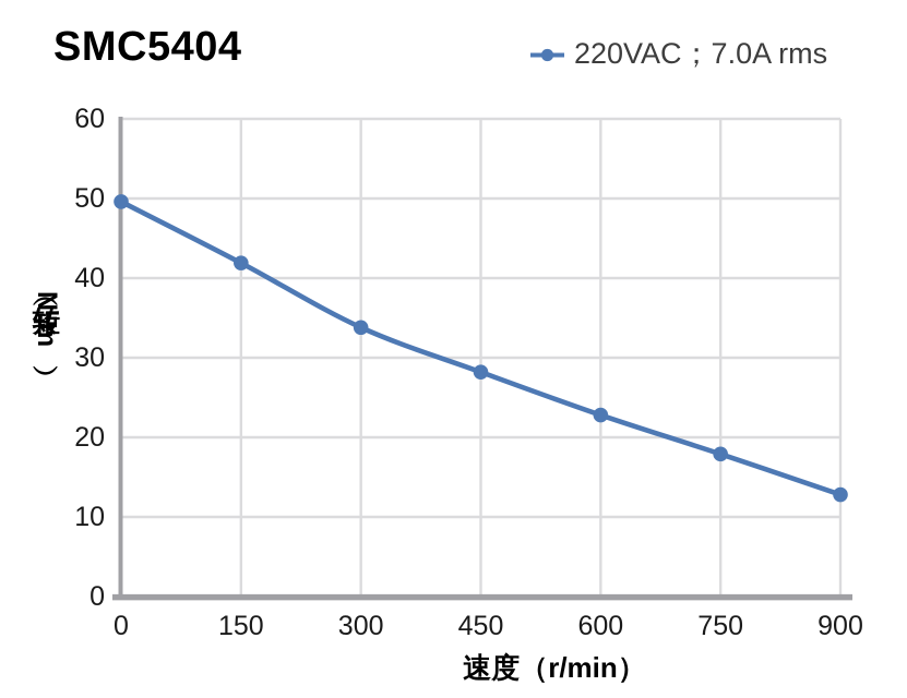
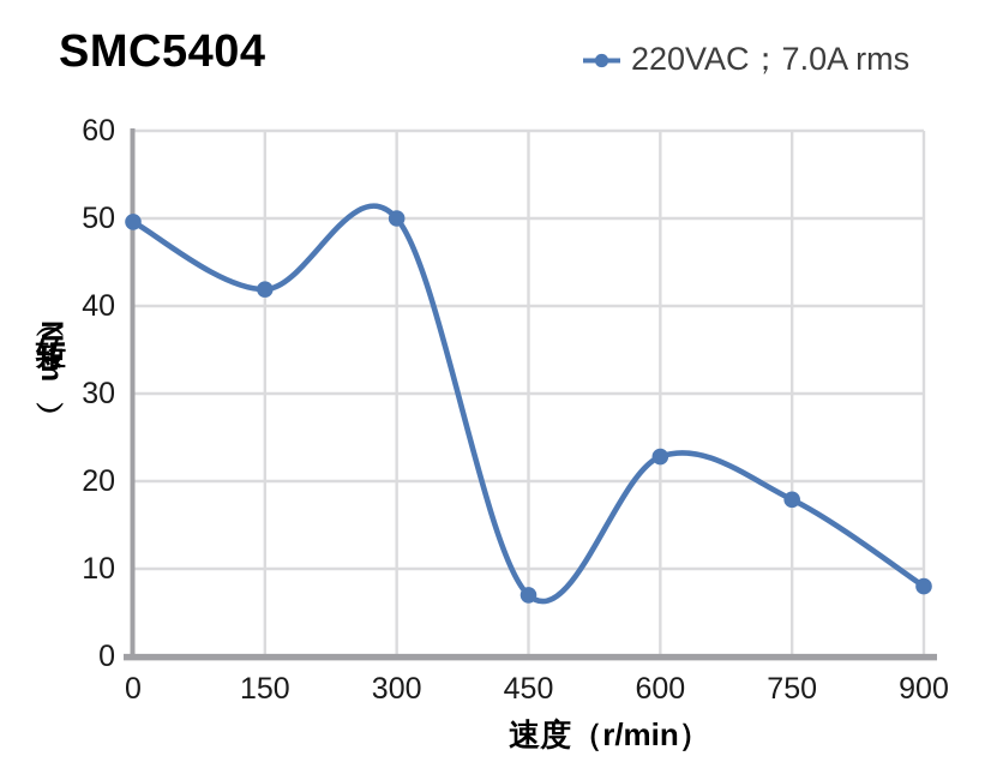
300: 34 -> 50
450: 28 -> 7
900: 13 -> 8
